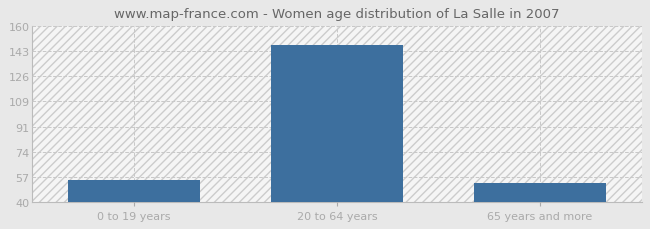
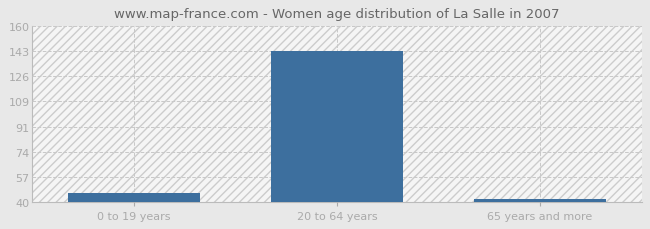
0 to 19 years: 55 -> 46
20 to 64 years: 147 -> 143
65 years and more: 53 -> 42
